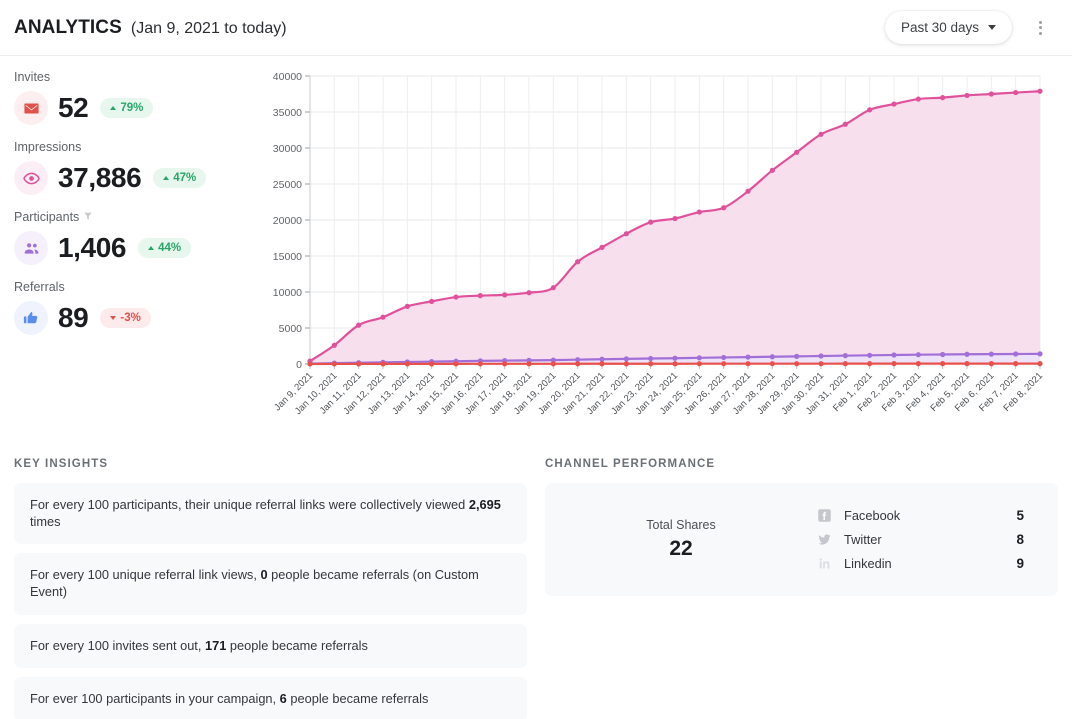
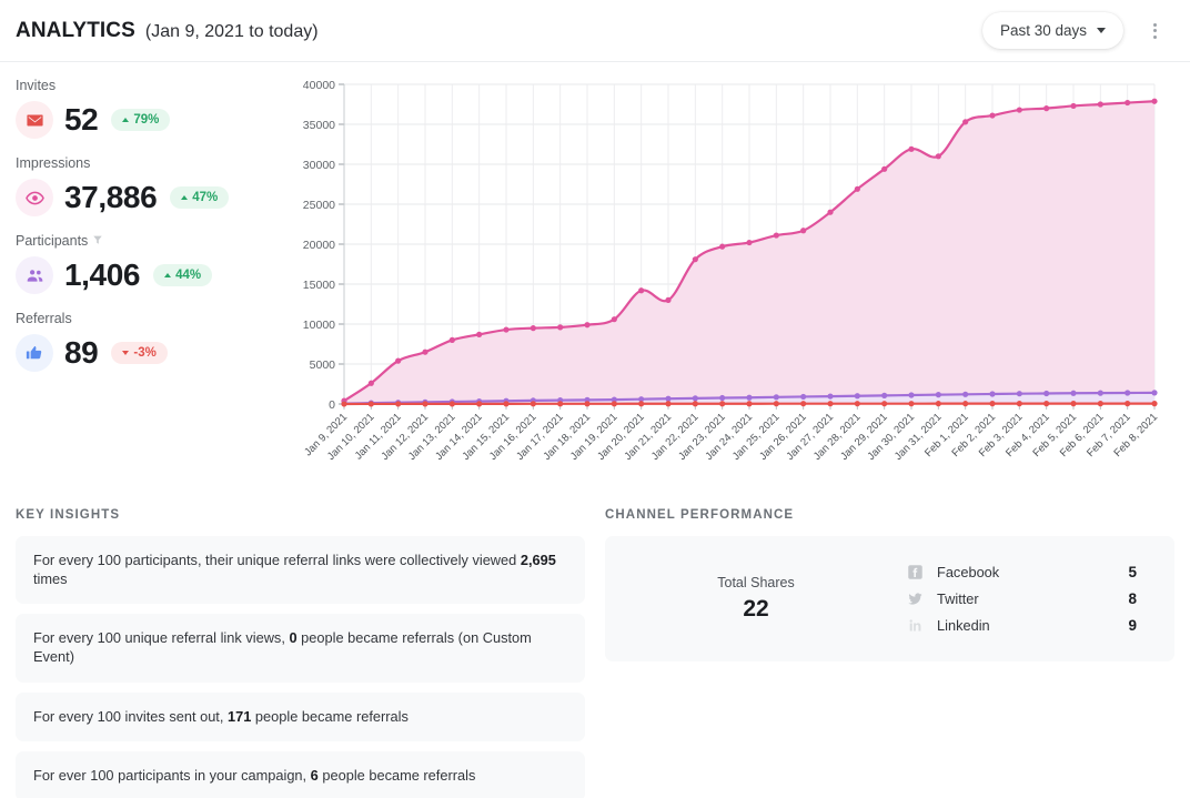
Impressions/Jan 21, 2021: 16000 -> 13000
Impressions/Jan 31, 2021: 33000 -> 31000
